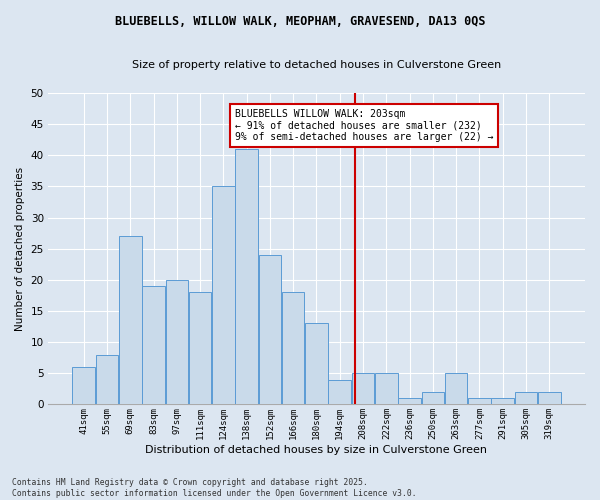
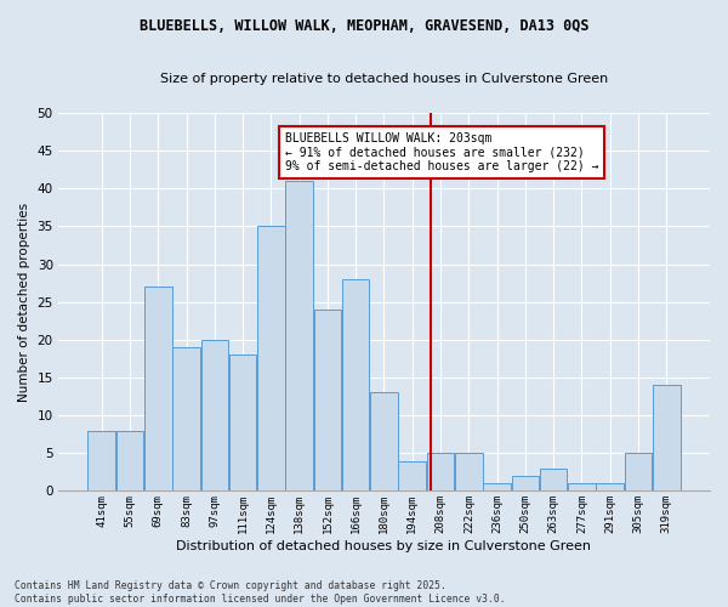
41sqm: 6 -> 8
166sqm: 18 -> 28
263sqm: 5 -> 3
305sqm: 2 -> 5
319sqm: 2 -> 14
